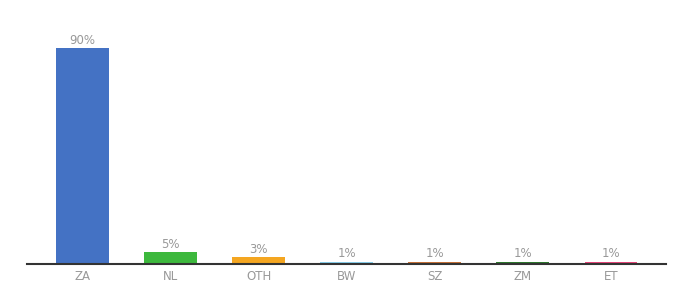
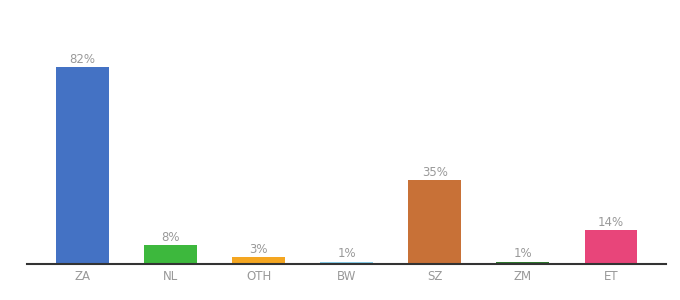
ZA: 90% -> 82%
NL: 5% -> 8%
SZ: 1% -> 35%
ET: 1% -> 14%
